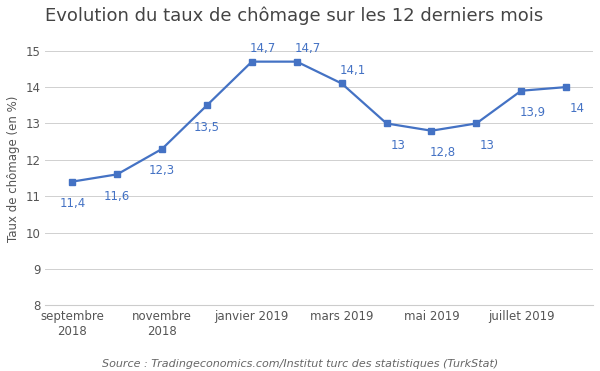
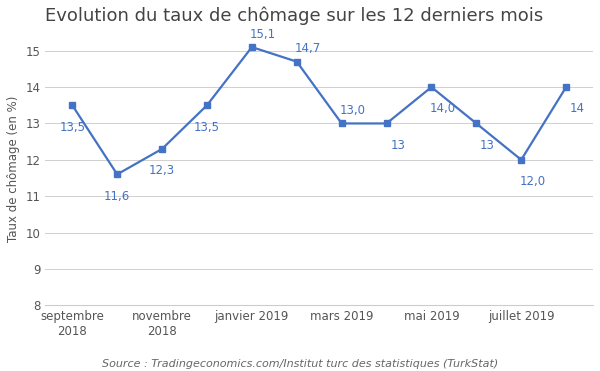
septembre 2018: 11,4 -> 13,5
janvier 2019: 14,7 -> 15,1
mars 2019: 14,1 -> 13,0
mai 2019: 12,8 -> 14,0
juillet 2019: 13,9 -> 12,0
